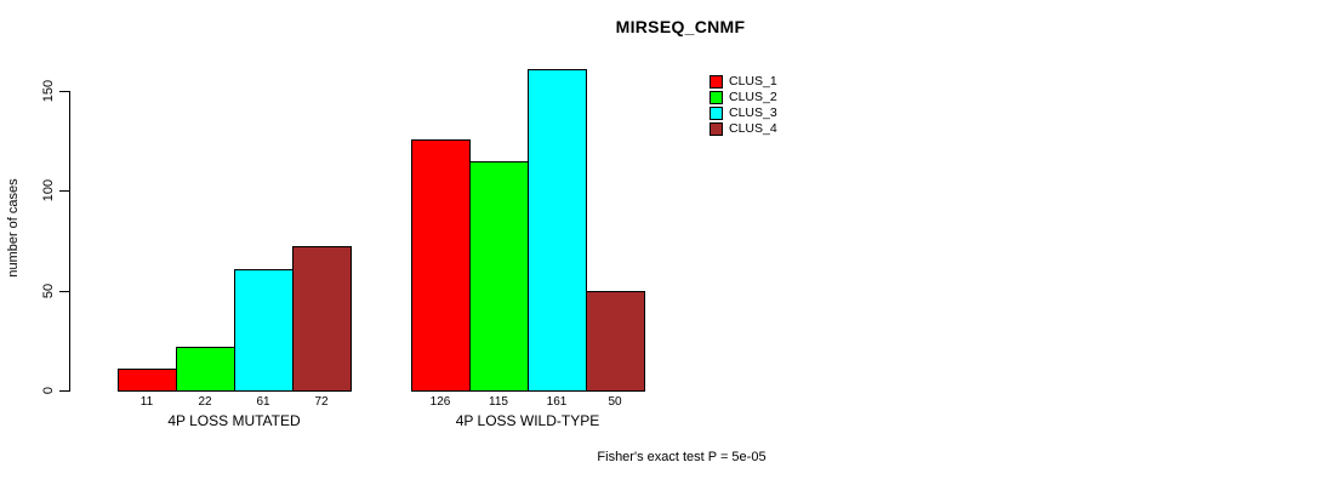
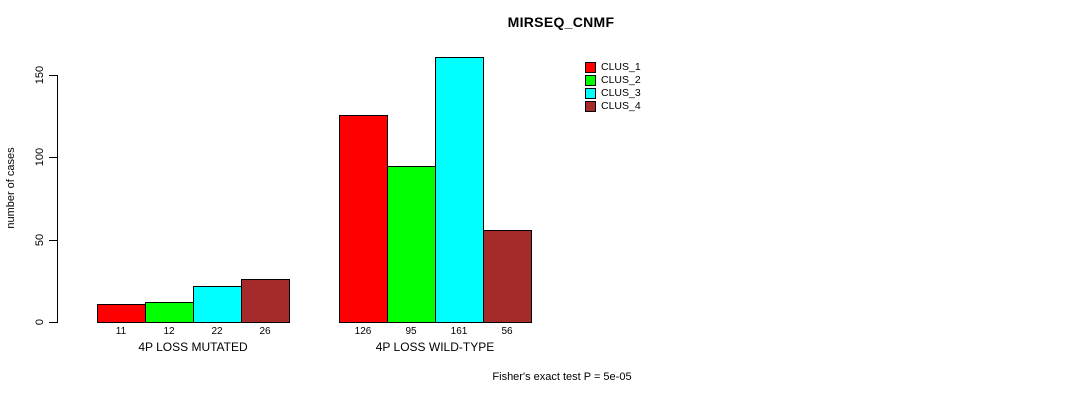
CLUS_2/4P LOSS MUTATED: 22 -> 12
CLUS_3/4P LOSS MUTATED: 61 -> 22
CLUS_4/4P LOSS MUTATED: 72 -> 26
CLUS_2/4P LOSS WILD-TYPE: 115 -> 95
CLUS_4/4P LOSS WILD-TYPE: 50 -> 56
